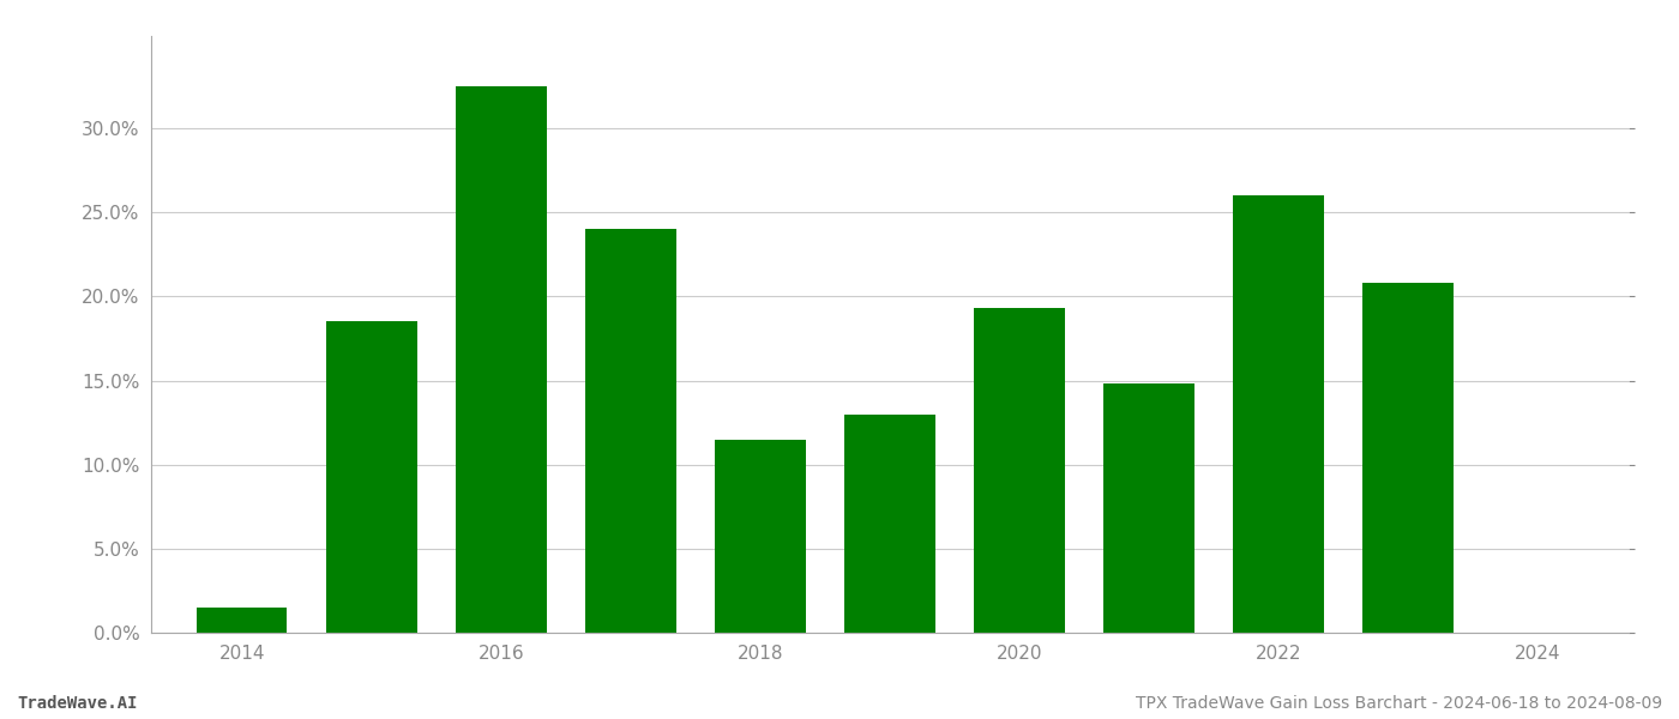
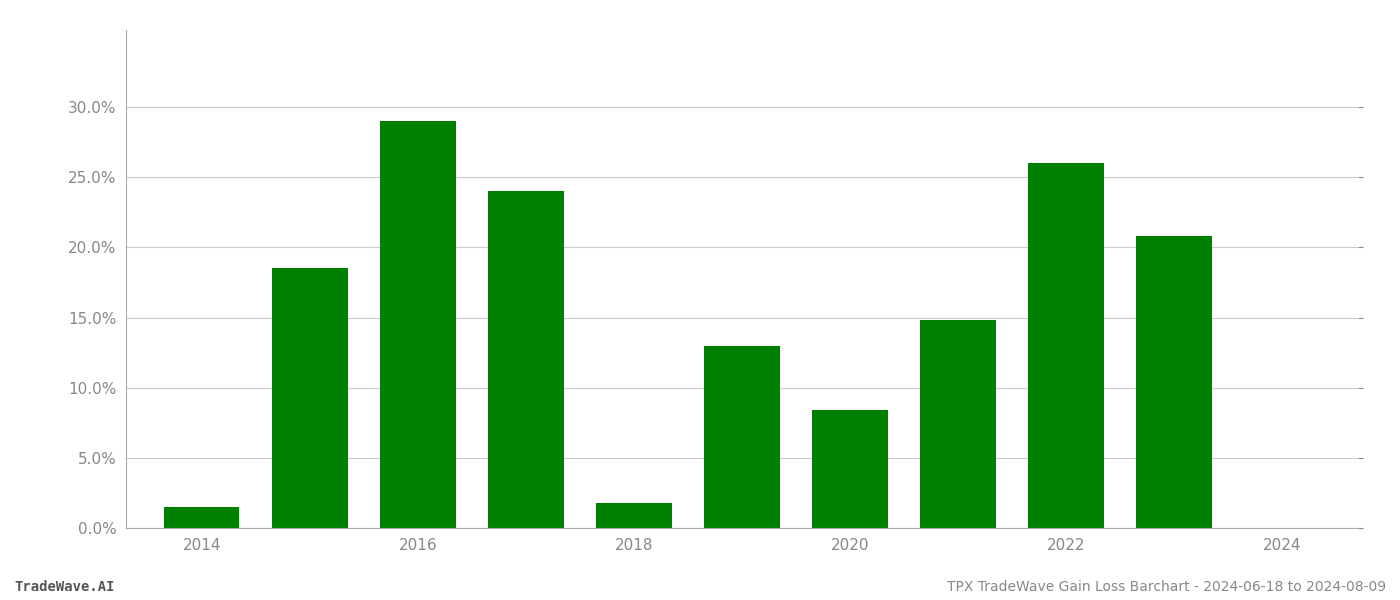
2016: 32.5% -> 29.0%
2018: 11.5% -> 1.8%
2020: 19.3% -> 8.4%
